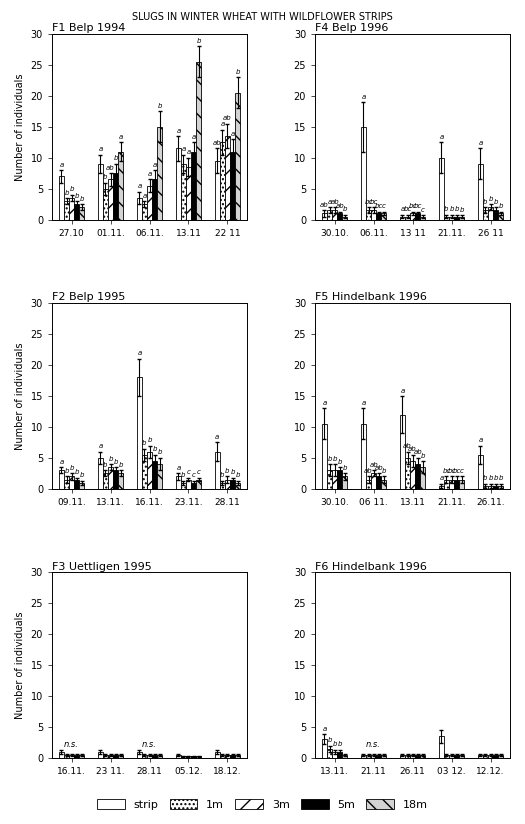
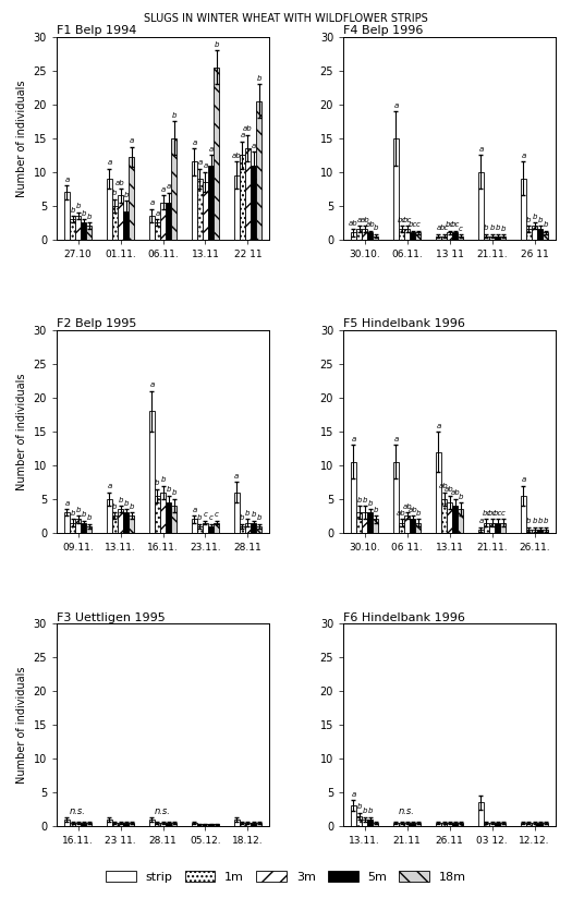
F1 Belp 1994/5m/01.11.: 7.5 -> 4.2
F1 Belp 1994/18m/01.11.: 11.0 -> 12.2
F1 Belp 1994/5m/06.11.: 6.5 -> 5.4
